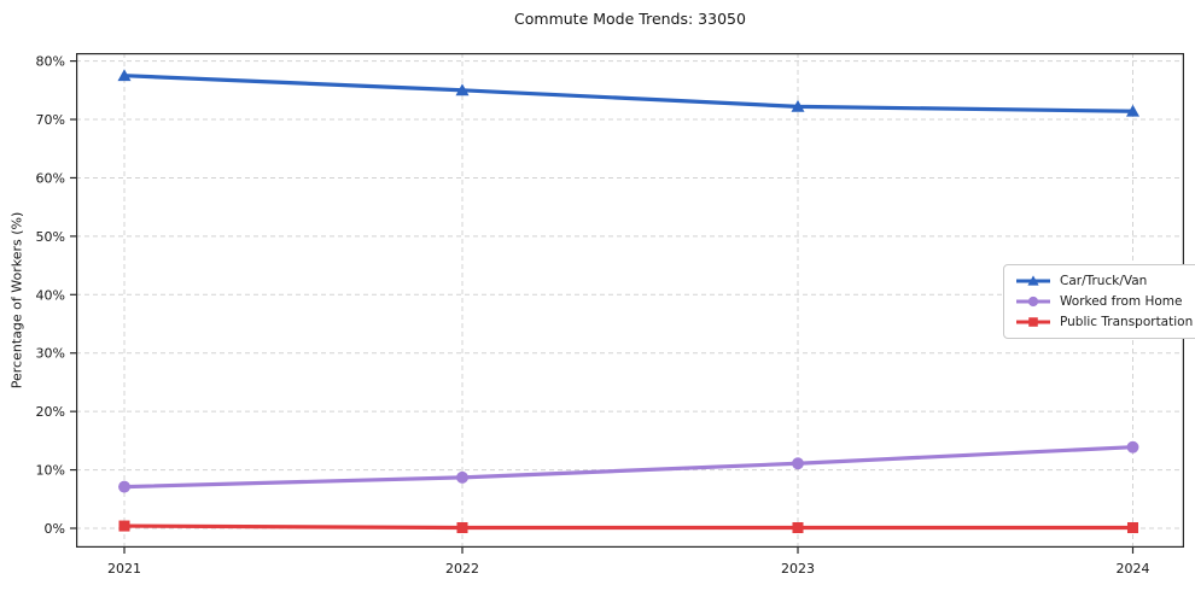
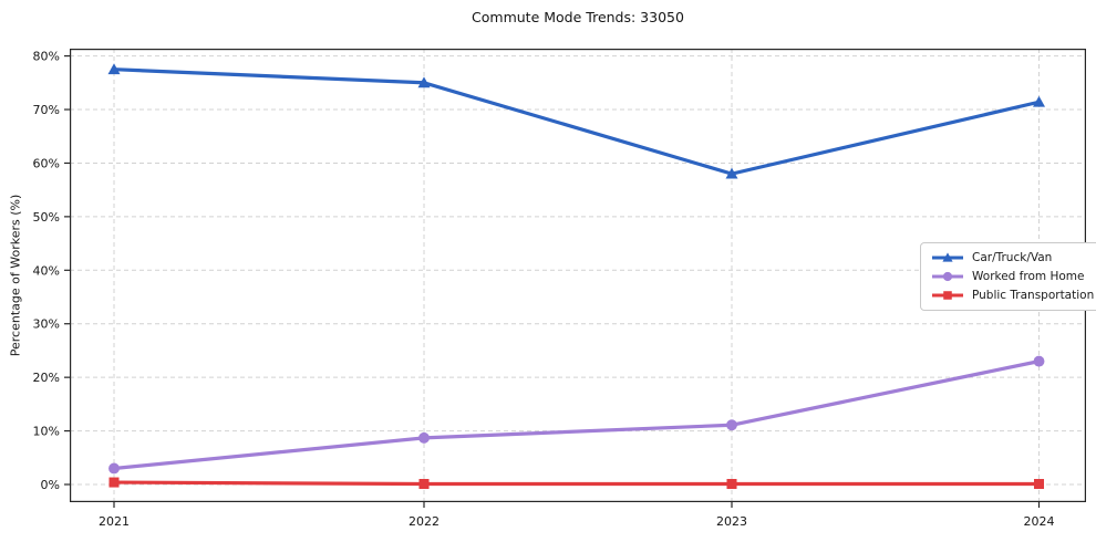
Worked from Home/2021: 7% -> 3%
Car/Truck/Van/2023: 72% -> 58%
Worked from Home/2024: 14% -> 23%
